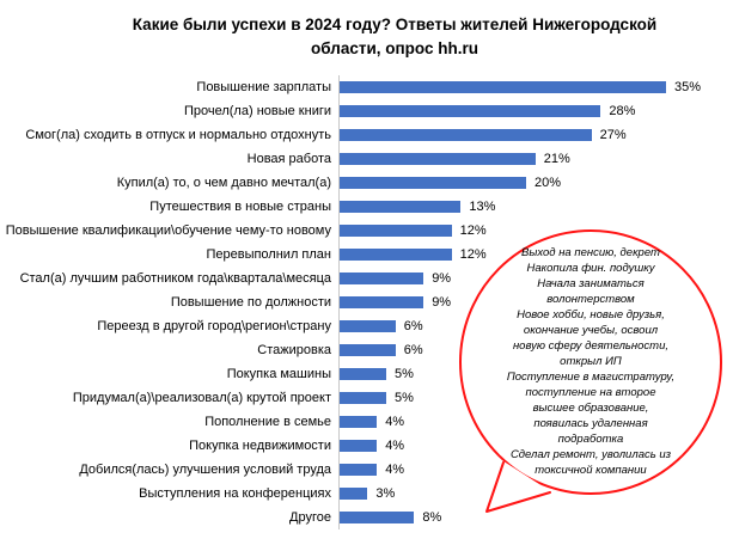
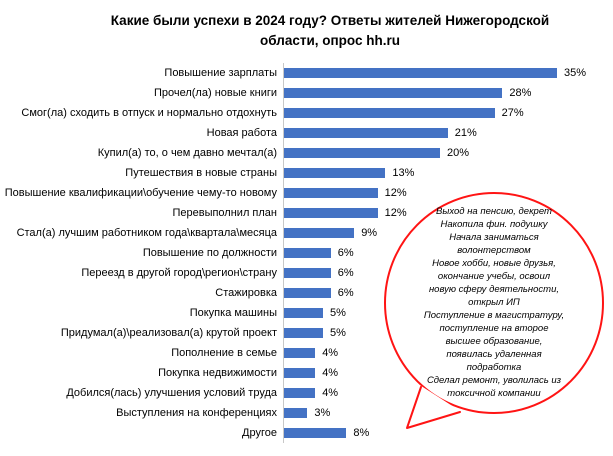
Повышение по должности: 9% -> 6%
